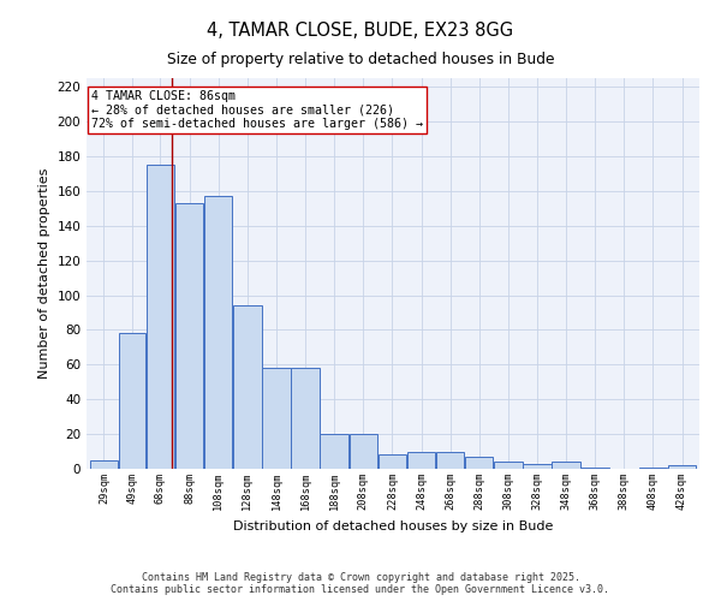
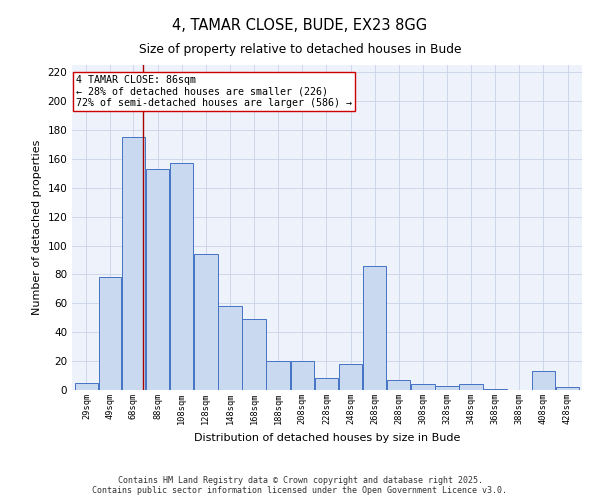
168sqm: 58 -> 49
248sqm: 10 -> 18
268sqm: 10 -> 86
408sqm: 1 -> 13
